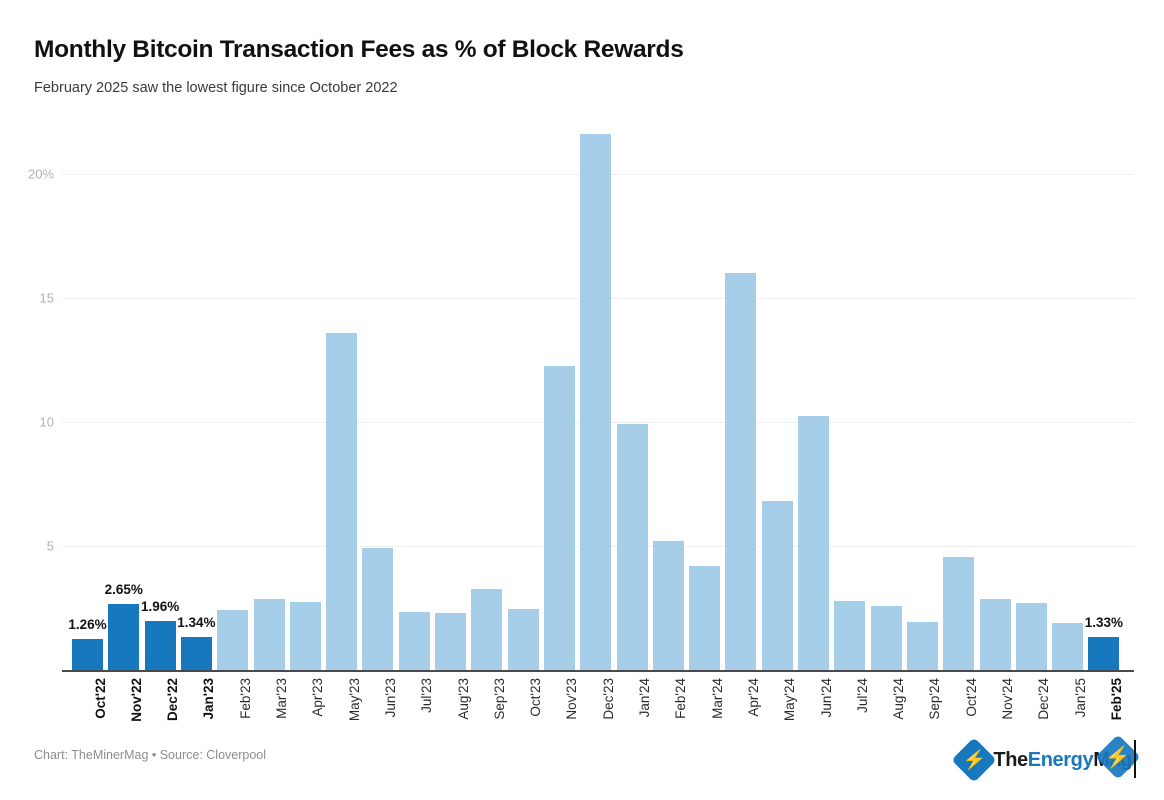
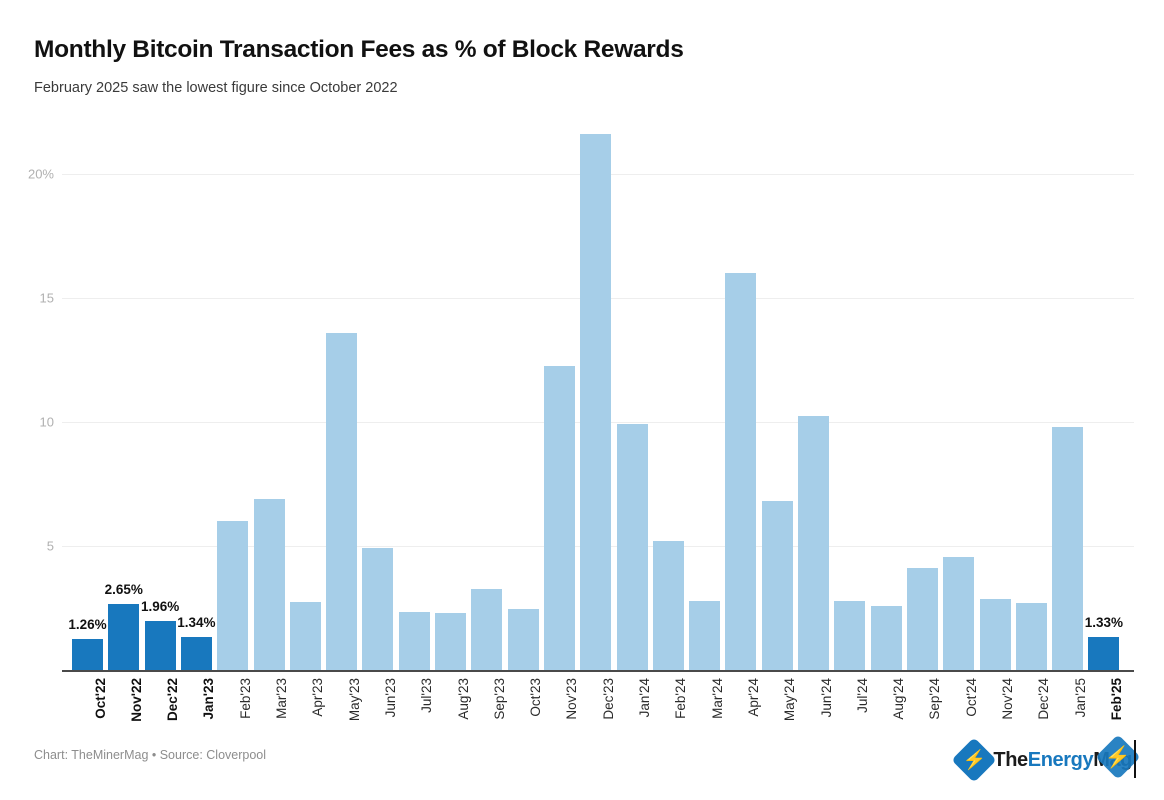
Feb'23: 2.4% -> 6.0%
Mar'23: 2.9% -> 6.9%
Mar'24: 4.2% -> 2.8%
Sep'24: 1.9% -> 4.1%
Jan'25: 1.9% -> 9.8%
